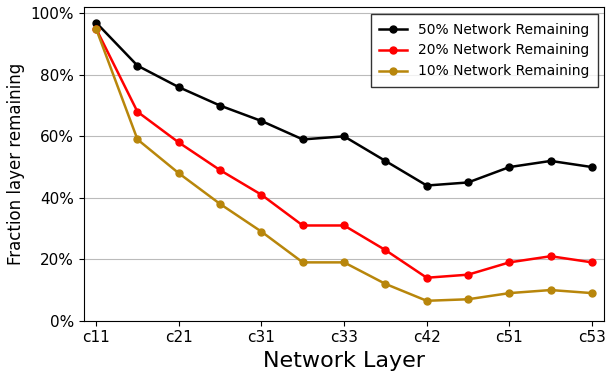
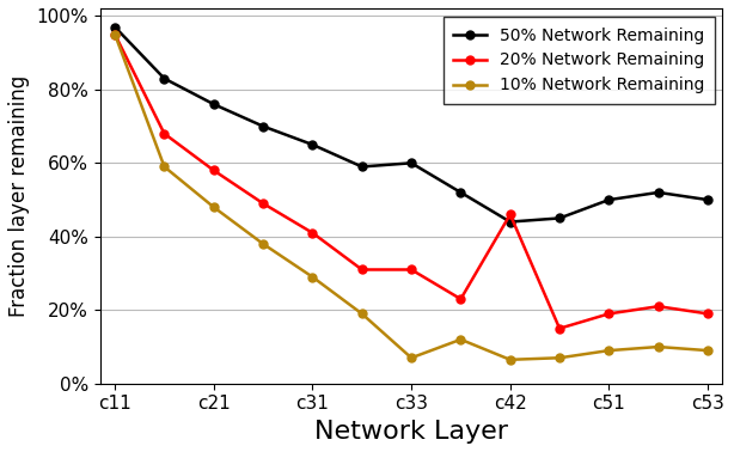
10% Network Remaining/c33: 19.0% -> 7.0%
20% Network Remaining/c42: 14% -> 46%
